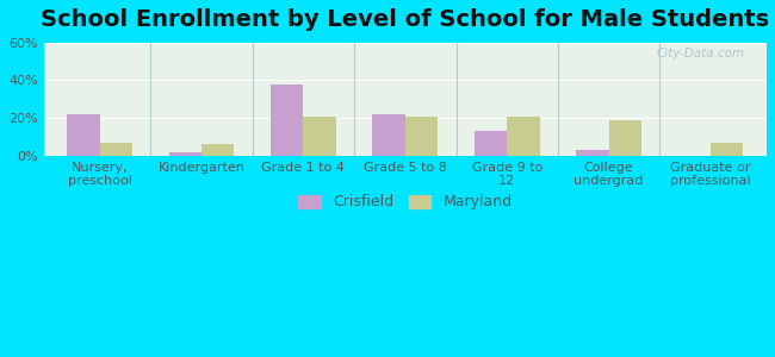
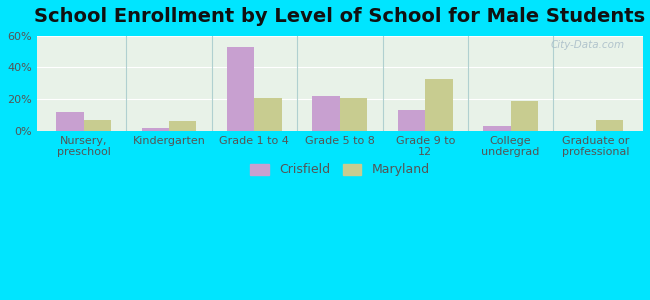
Crisfield/Nursery, preschool: 22% -> 12%
Crisfield/Grade 1 to 4: 38% -> 53%
Maryland/Grade 9 to 12: 21% -> 33%
